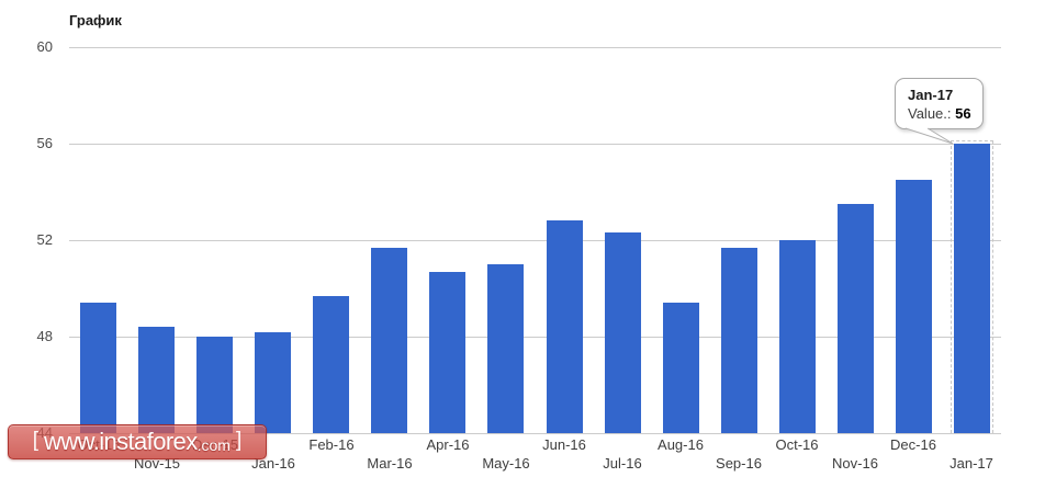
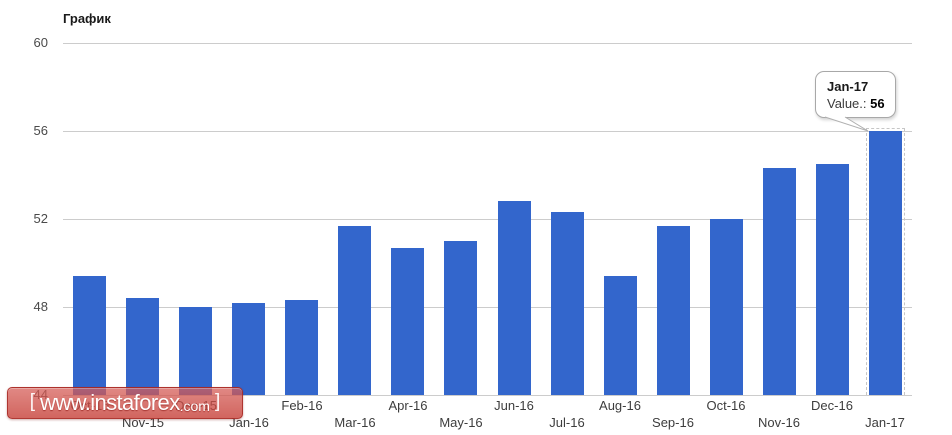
Feb-16: 49.7 -> 48.3
Nov-16: 53.5 -> 54.3
